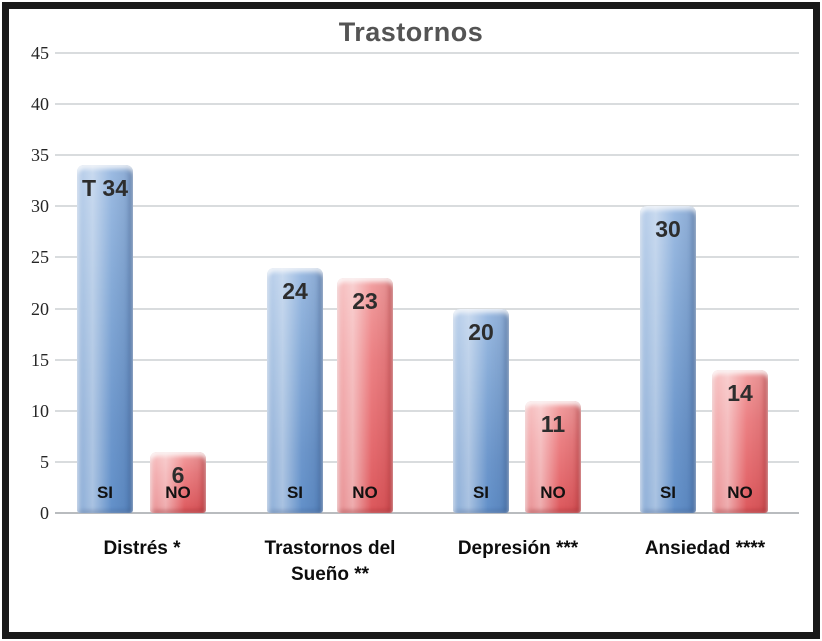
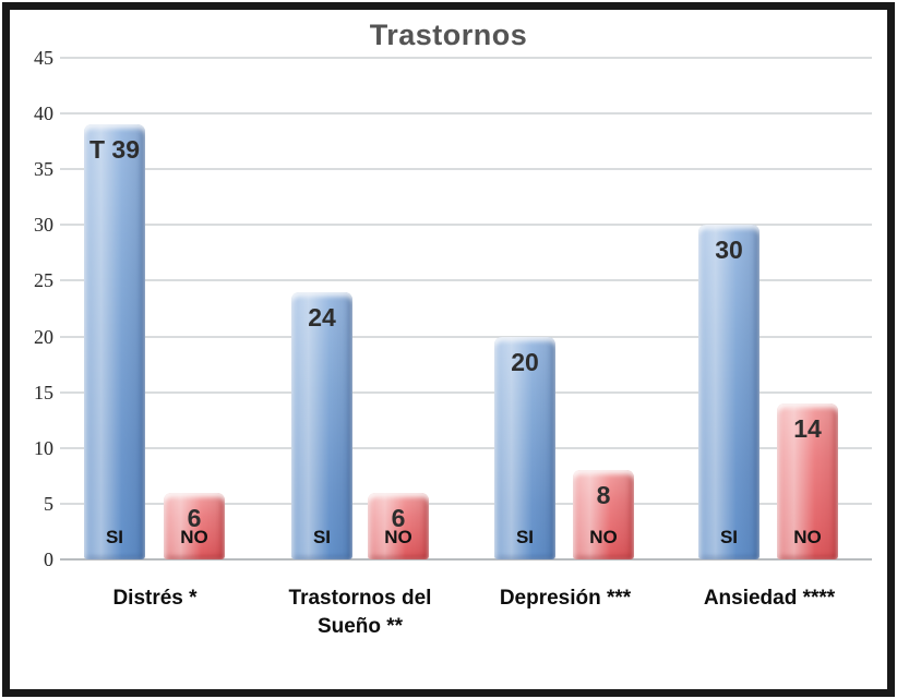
SI/Distrés *: 34 -> 39
NO/Trastornos del Sueño **: 23 -> 6
NO/Depresión ***: 11 -> 8
